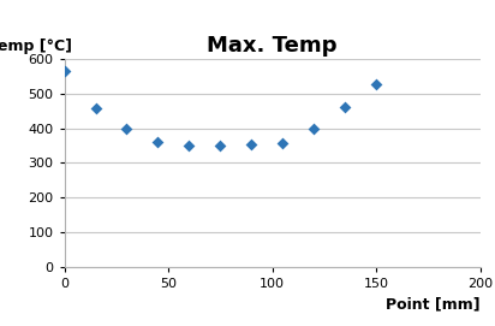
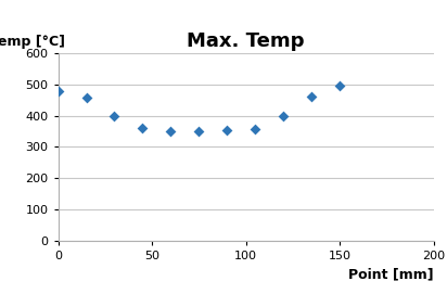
0: 565 -> 478
150: 525 -> 495
